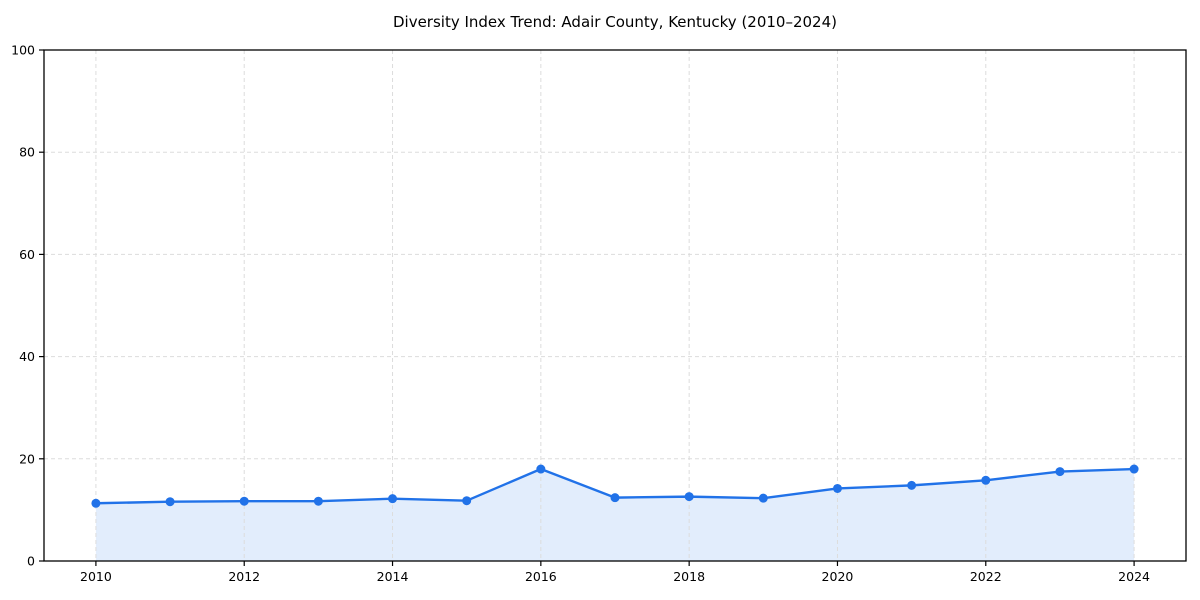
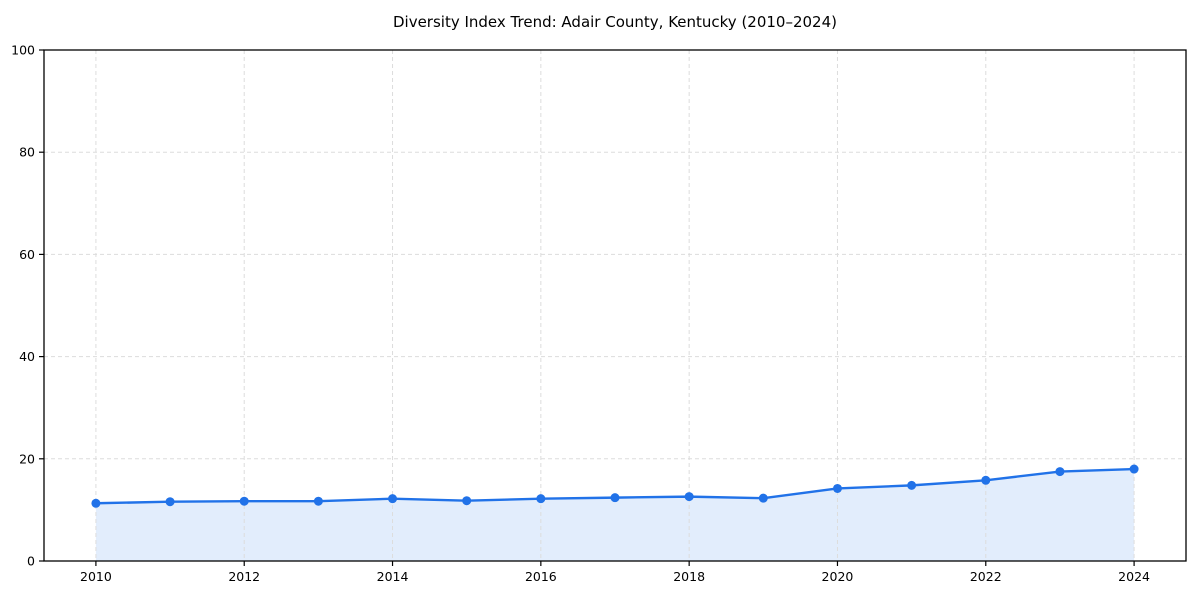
2016: 18 -> 12
